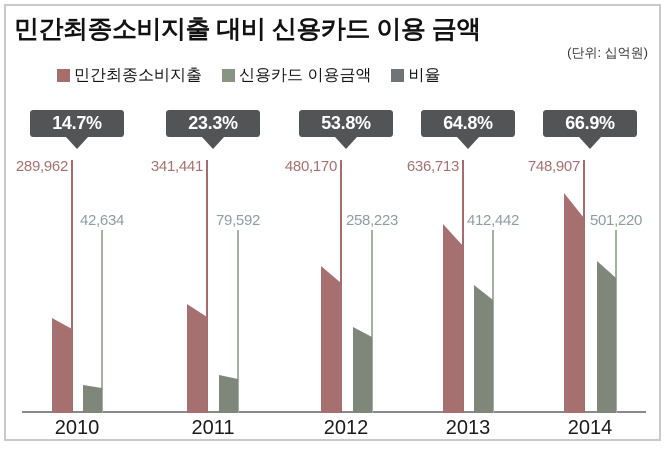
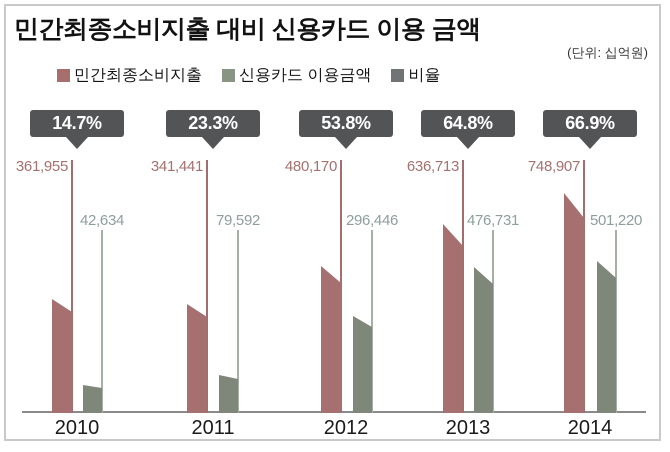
민간최종소비지출/2010: 289,962 -> 361,955
신용카드 이용금액/2012: 258,223 -> 296,446
신용카드 이용금액/2013: 412,442 -> 476,731
